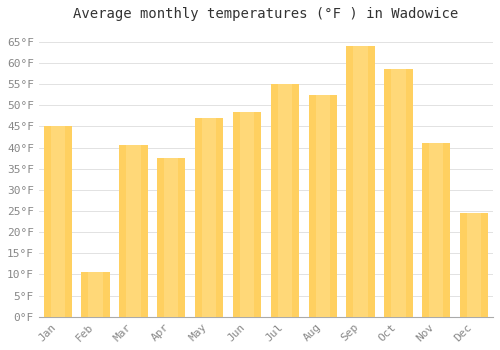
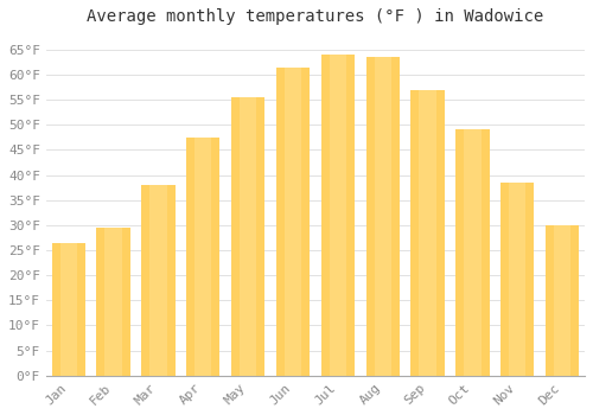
Jan: 45.0°F -> 26.5°F
Feb: 10.5°F -> 29.5°F
Mar: 40.5°F -> 38.0°F
Apr: 37.5°F -> 47.5°F
May: 47.0°F -> 55.5°F
Jun: 48.5°F -> 61.5°F
Jul: 55.0°F -> 64.0°F
Aug: 52.5°F -> 63.5°F
Sep: 64.0°F -> 57.0°F
Oct: 58.5°F -> 49.0°F
Nov: 41.0°F -> 38.5°F
Dec: 24.5°F -> 30.0°F
